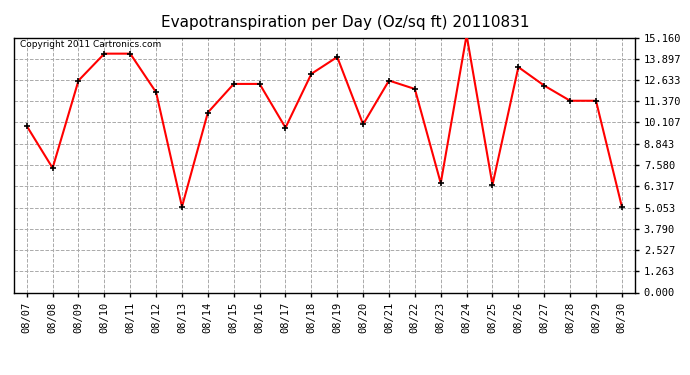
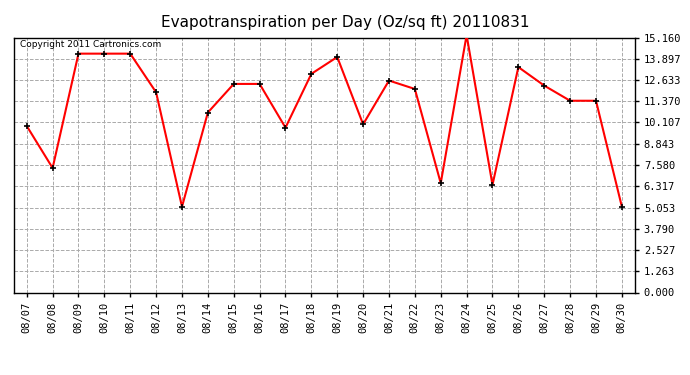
08/09: 12.6 -> 14.2
